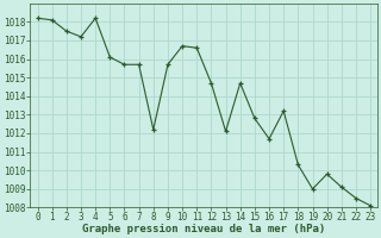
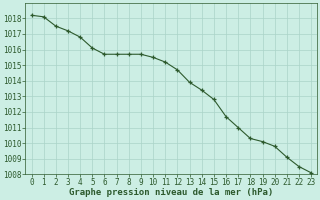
4: 1018.2 -> 1016.8
8: 1012.2 -> 1015.7
10: 1016.7 -> 1015.5
11: 1016.6 -> 1015.2
13: 1012.1 -> 1013.9
14: 1014.7 -> 1013.4
17: 1013.2 -> 1011.0
19: 1009.0 -> 1010.1
